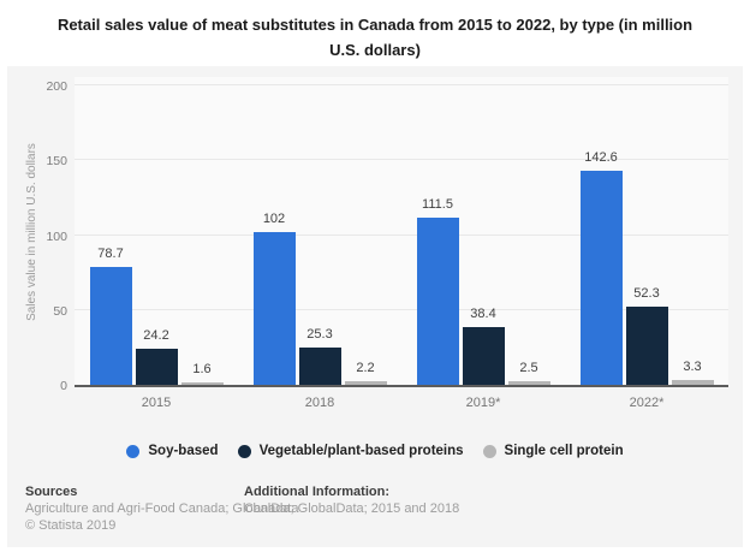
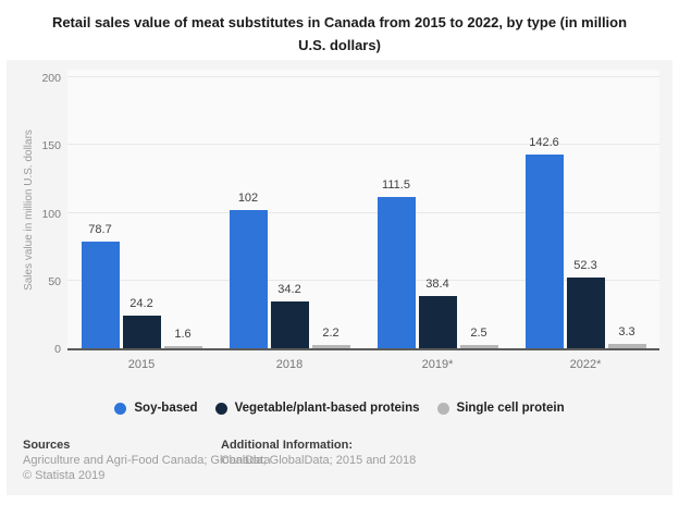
Vegetable/plant-based proteins/2018: 25.3 -> 34.2
